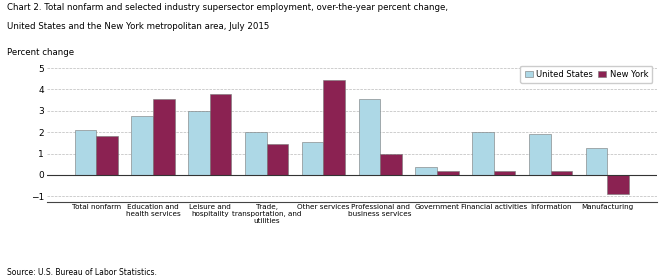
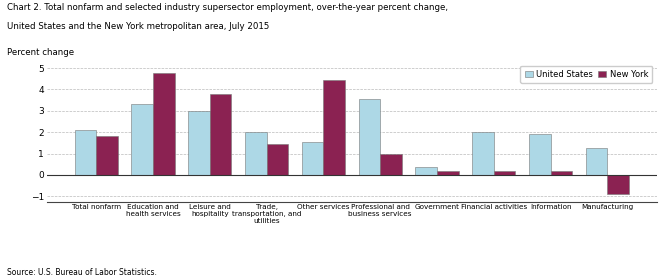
United States/Education and health services: 2.75 -> 3.30
New York/Education and health services: 3.55 -> 4.75
